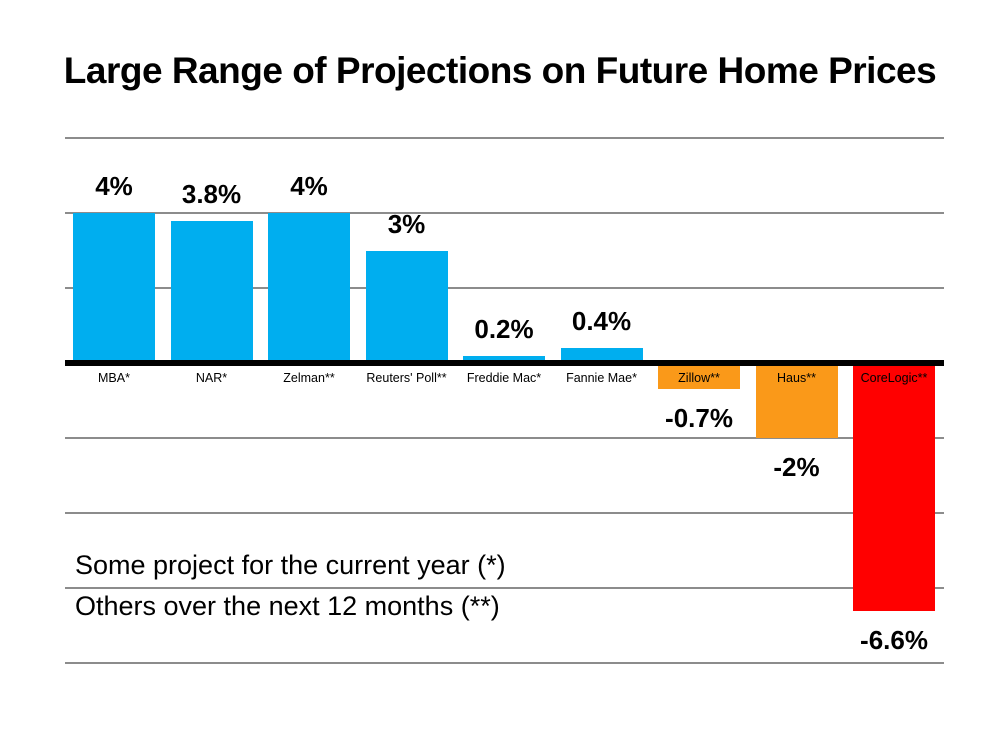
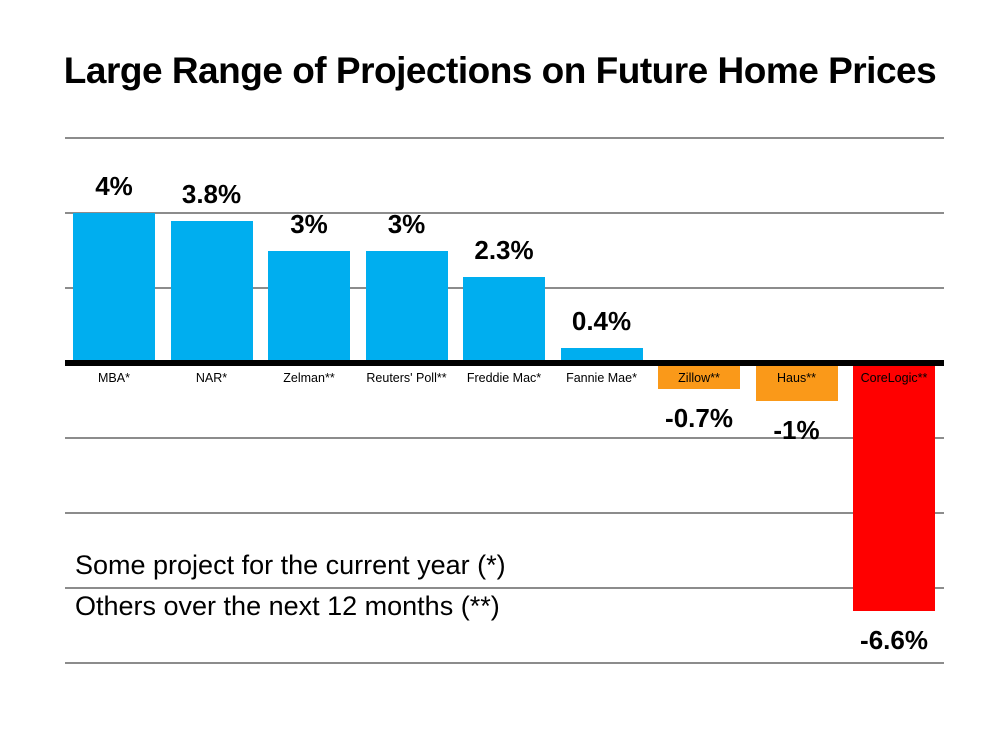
Zelman**: 4% -> 3%
Freddie Mac*: 0.2% -> 2.3%
Haus**: -2% -> -1%
